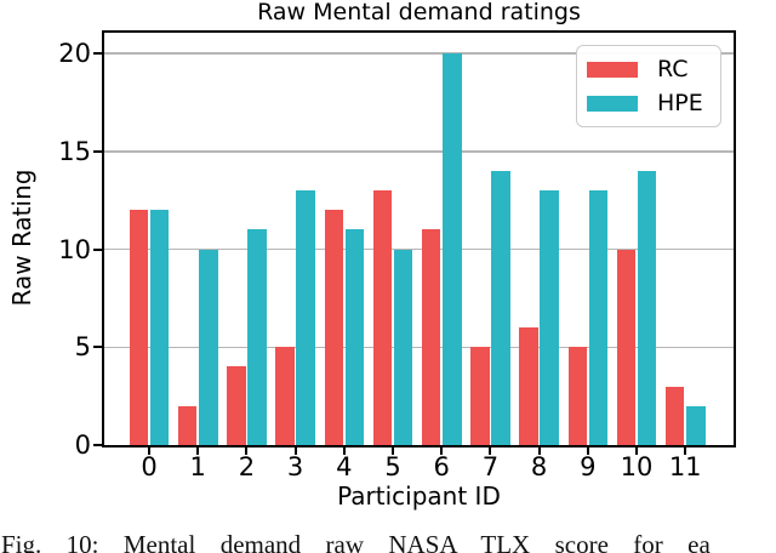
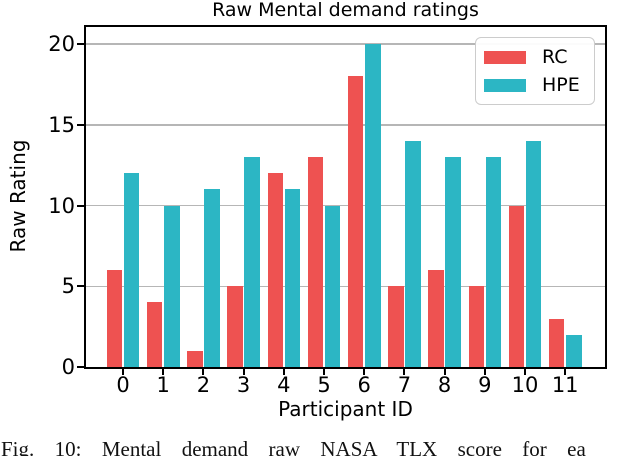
RC/0: 12 -> 6
RC/1: 2 -> 4
RC/2: 4 -> 1
RC/6: 11 -> 18
